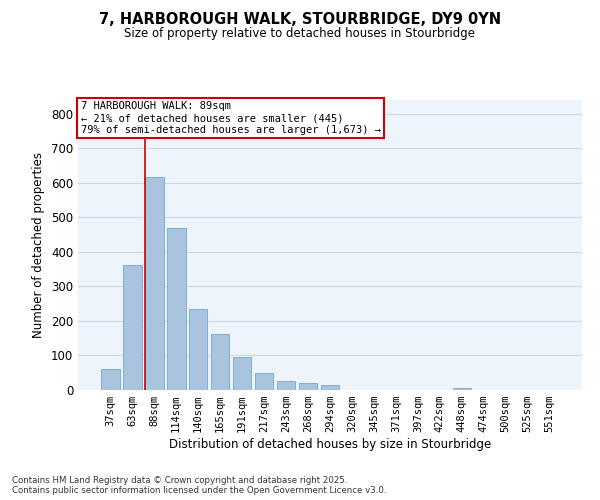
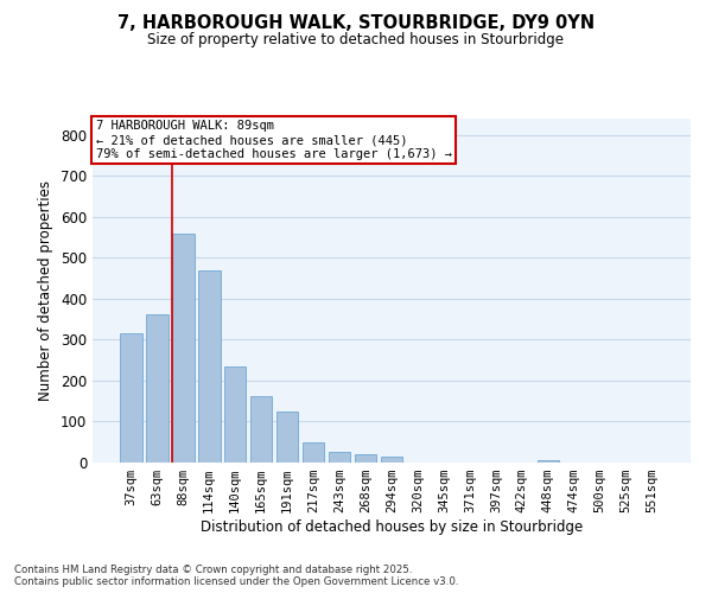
37sqm: 60 -> 315
88sqm: 617 -> 560
191sqm: 97 -> 125
